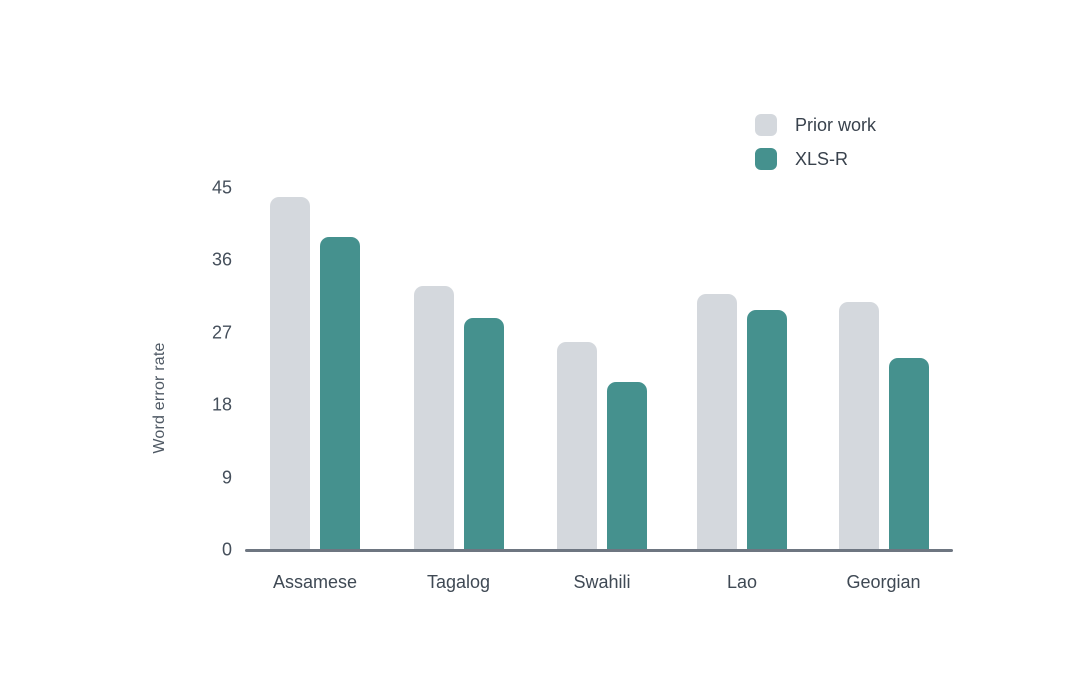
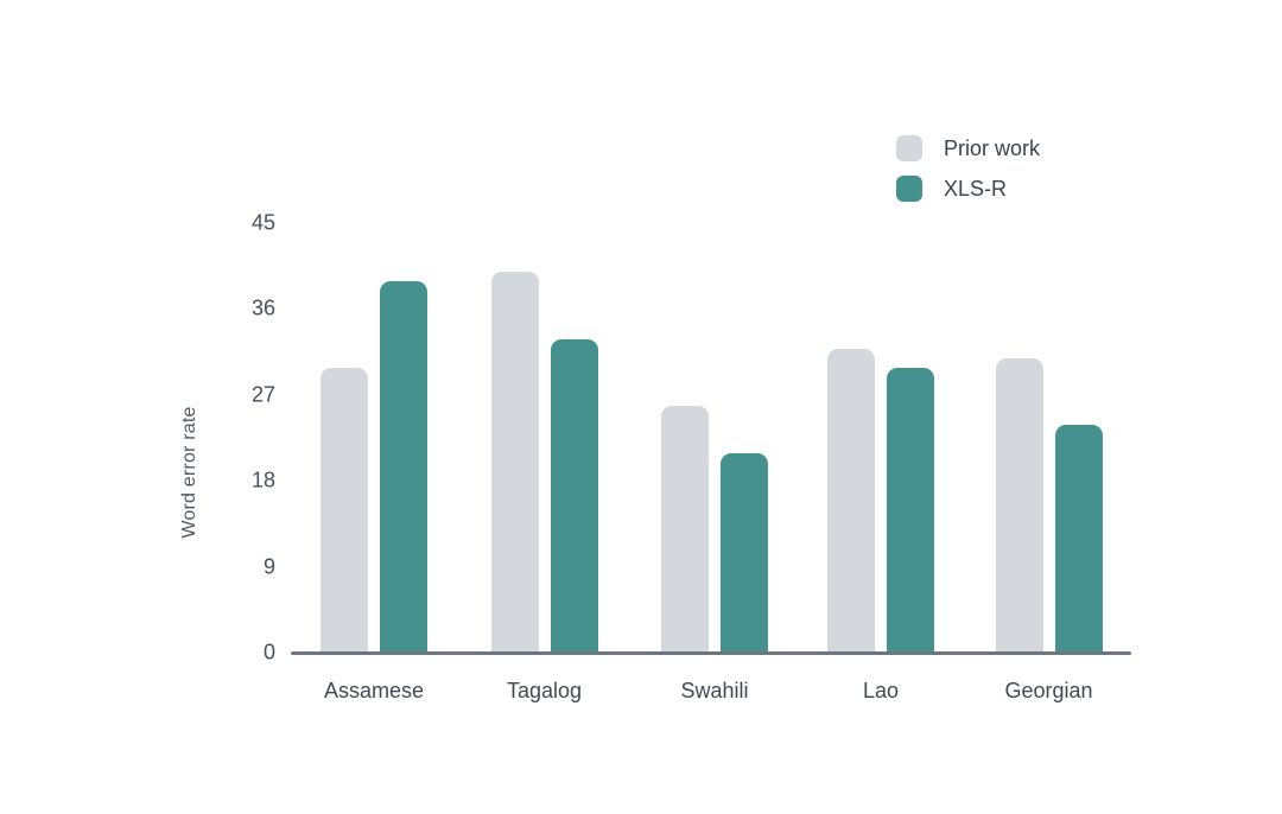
Prior work/Assamese: 44 -> 30
Prior work/Tagalog: 33 -> 40
XLS-R/Tagalog: 29 -> 33
